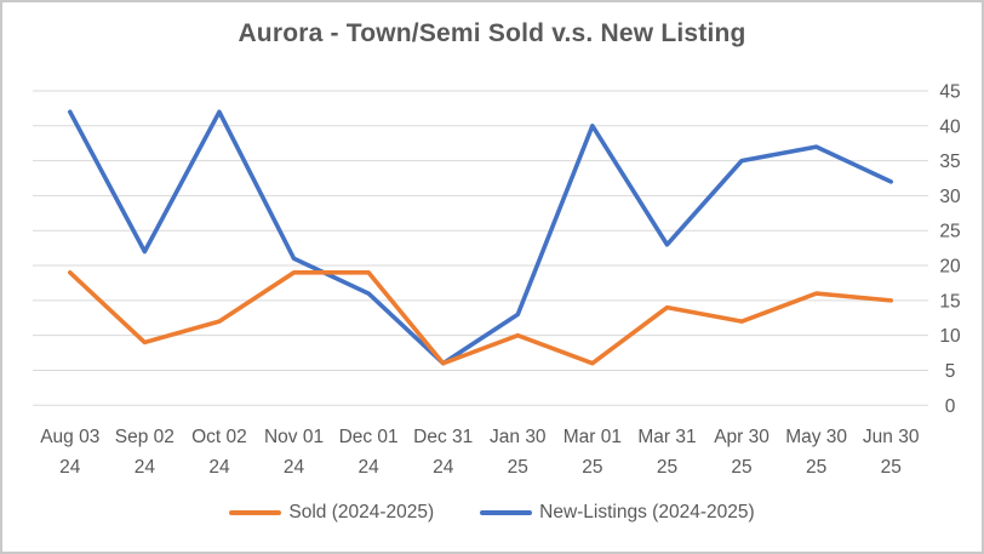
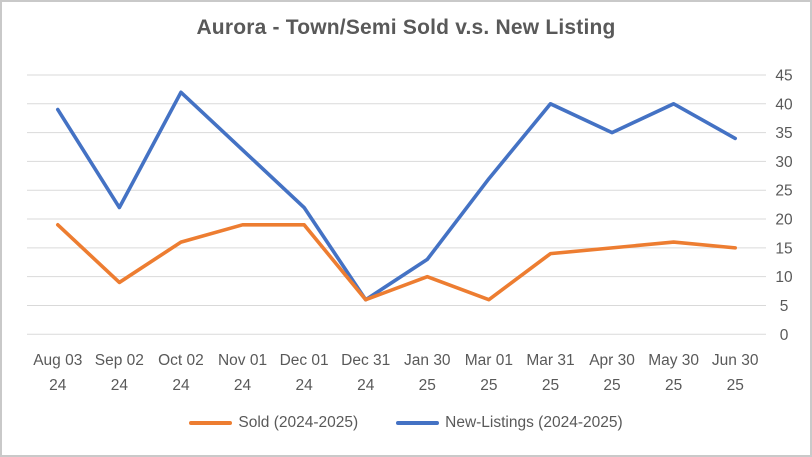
New-Listings (2024-2025)/Aug 03: 42 -> 39
Sold (2024-2025)/Oct 02: 12 -> 16
New-Listings (2024-2025)/Nov 01: 21 -> 32
New-Listings (2024-2025)/Dec 01: 16 -> 22
New-Listings (2024-2025)/Mar 01: 40 -> 27
New-Listings (2024-2025)/Mar 31: 23 -> 40
Sold (2024-2025)/Apr 30: 12 -> 15
New-Listings (2024-2025)/May 30: 37 -> 40
New-Listings (2024-2025)/Jun 30: 32 -> 34
